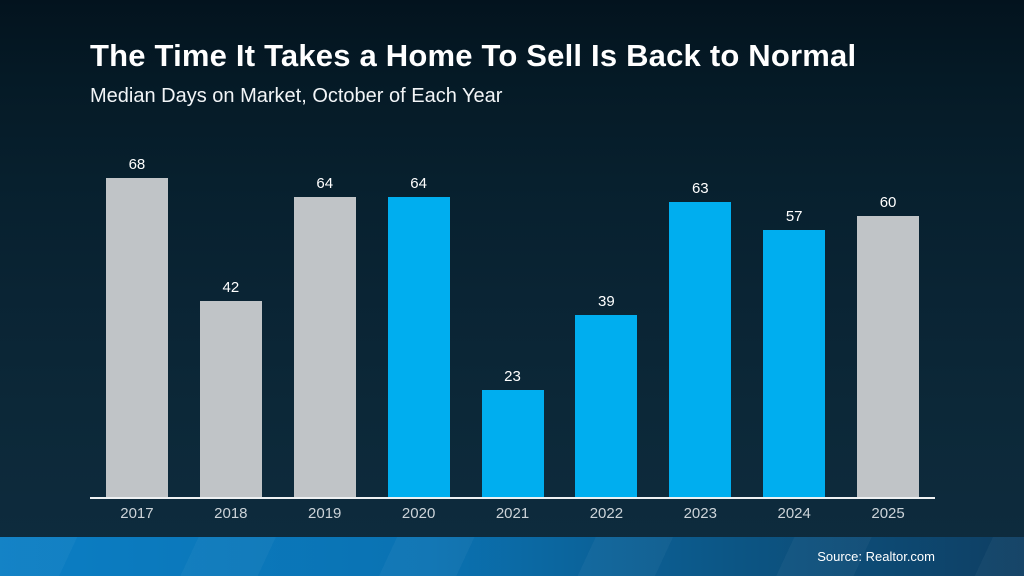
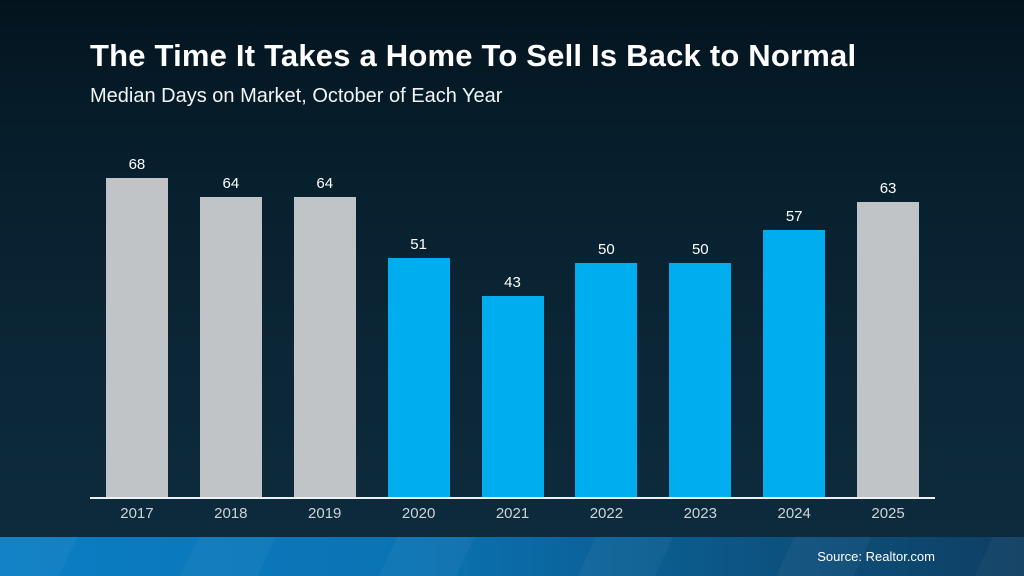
2018: 42 -> 64
2020: 64 -> 51
2021: 23 -> 43
2022: 39 -> 50
2023: 63 -> 50
2025: 60 -> 63
